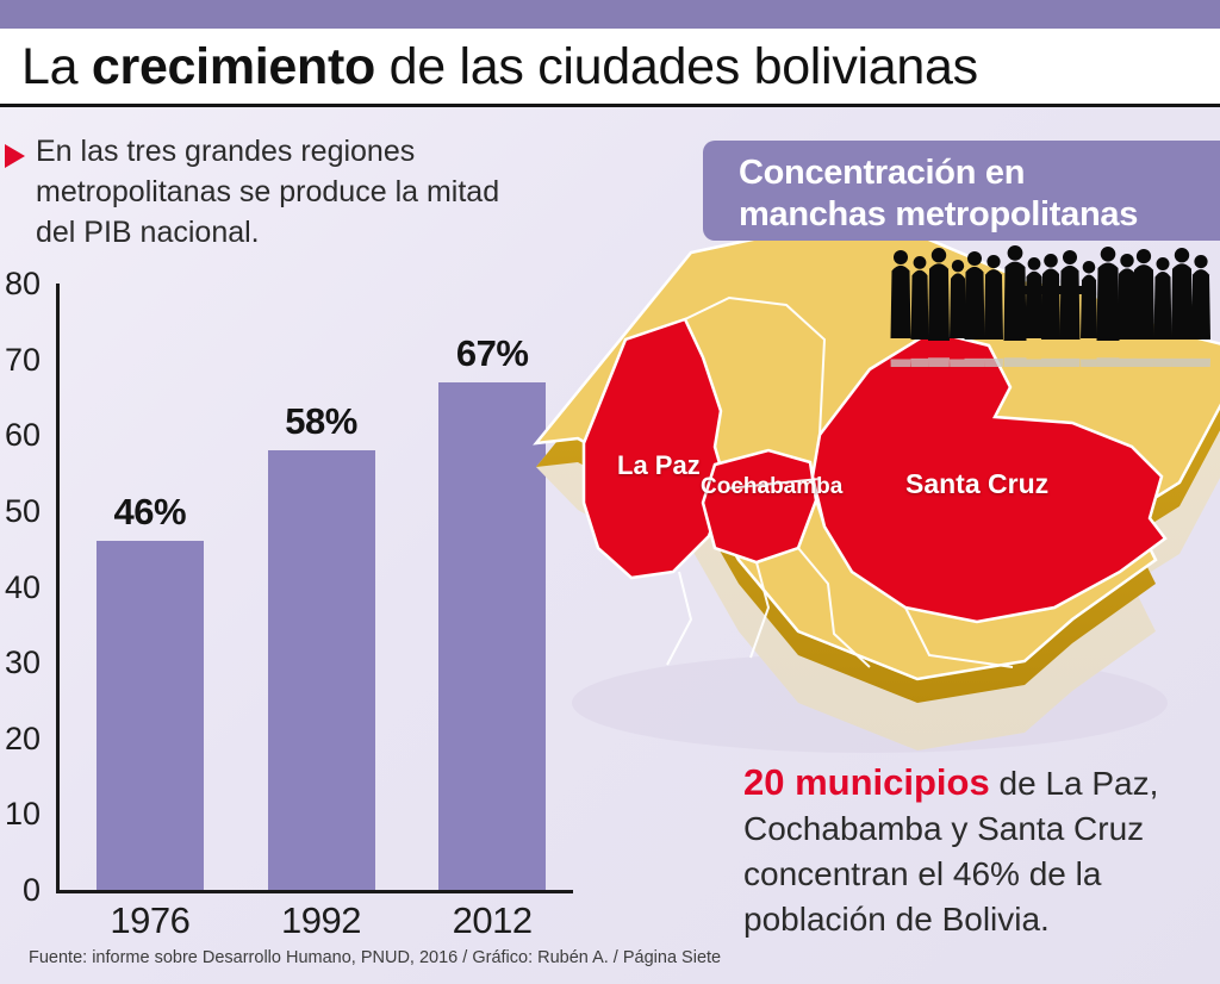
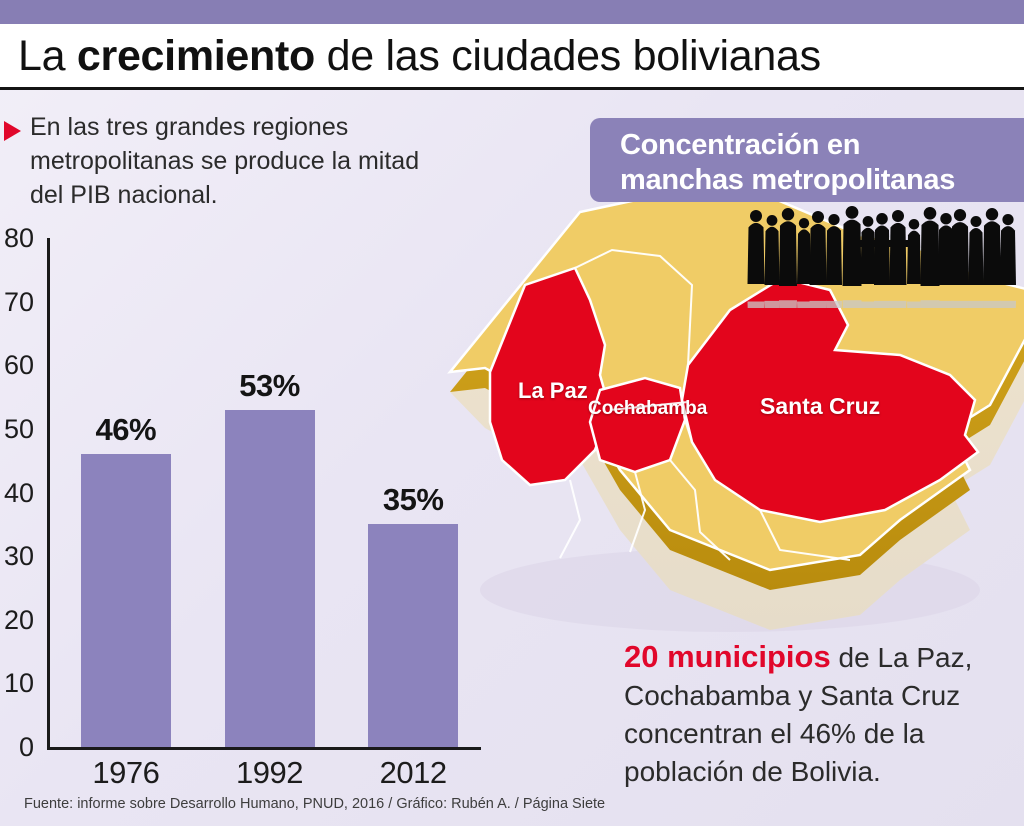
1992: 58% -> 53%
2012: 67% -> 35%
